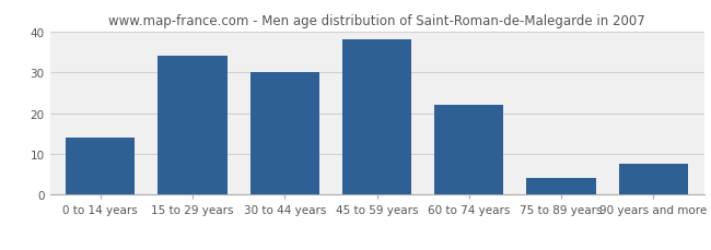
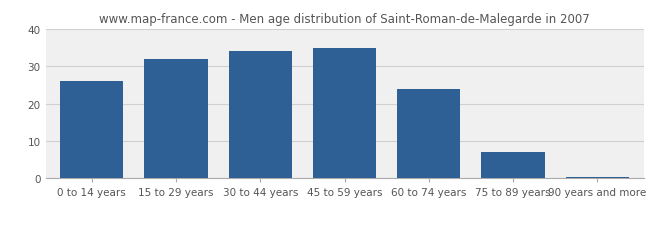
0 to 14 years: 14.0 -> 26.0
15 to 29 years: 34.0 -> 32.0
30 to 44 years: 30.0 -> 34.0
45 to 59 years: 38.0 -> 35.0
60 to 74 years: 22.0 -> 24.0
75 to 89 years: 4.0 -> 7.0
90 years and more: 7.5 -> 0.4
